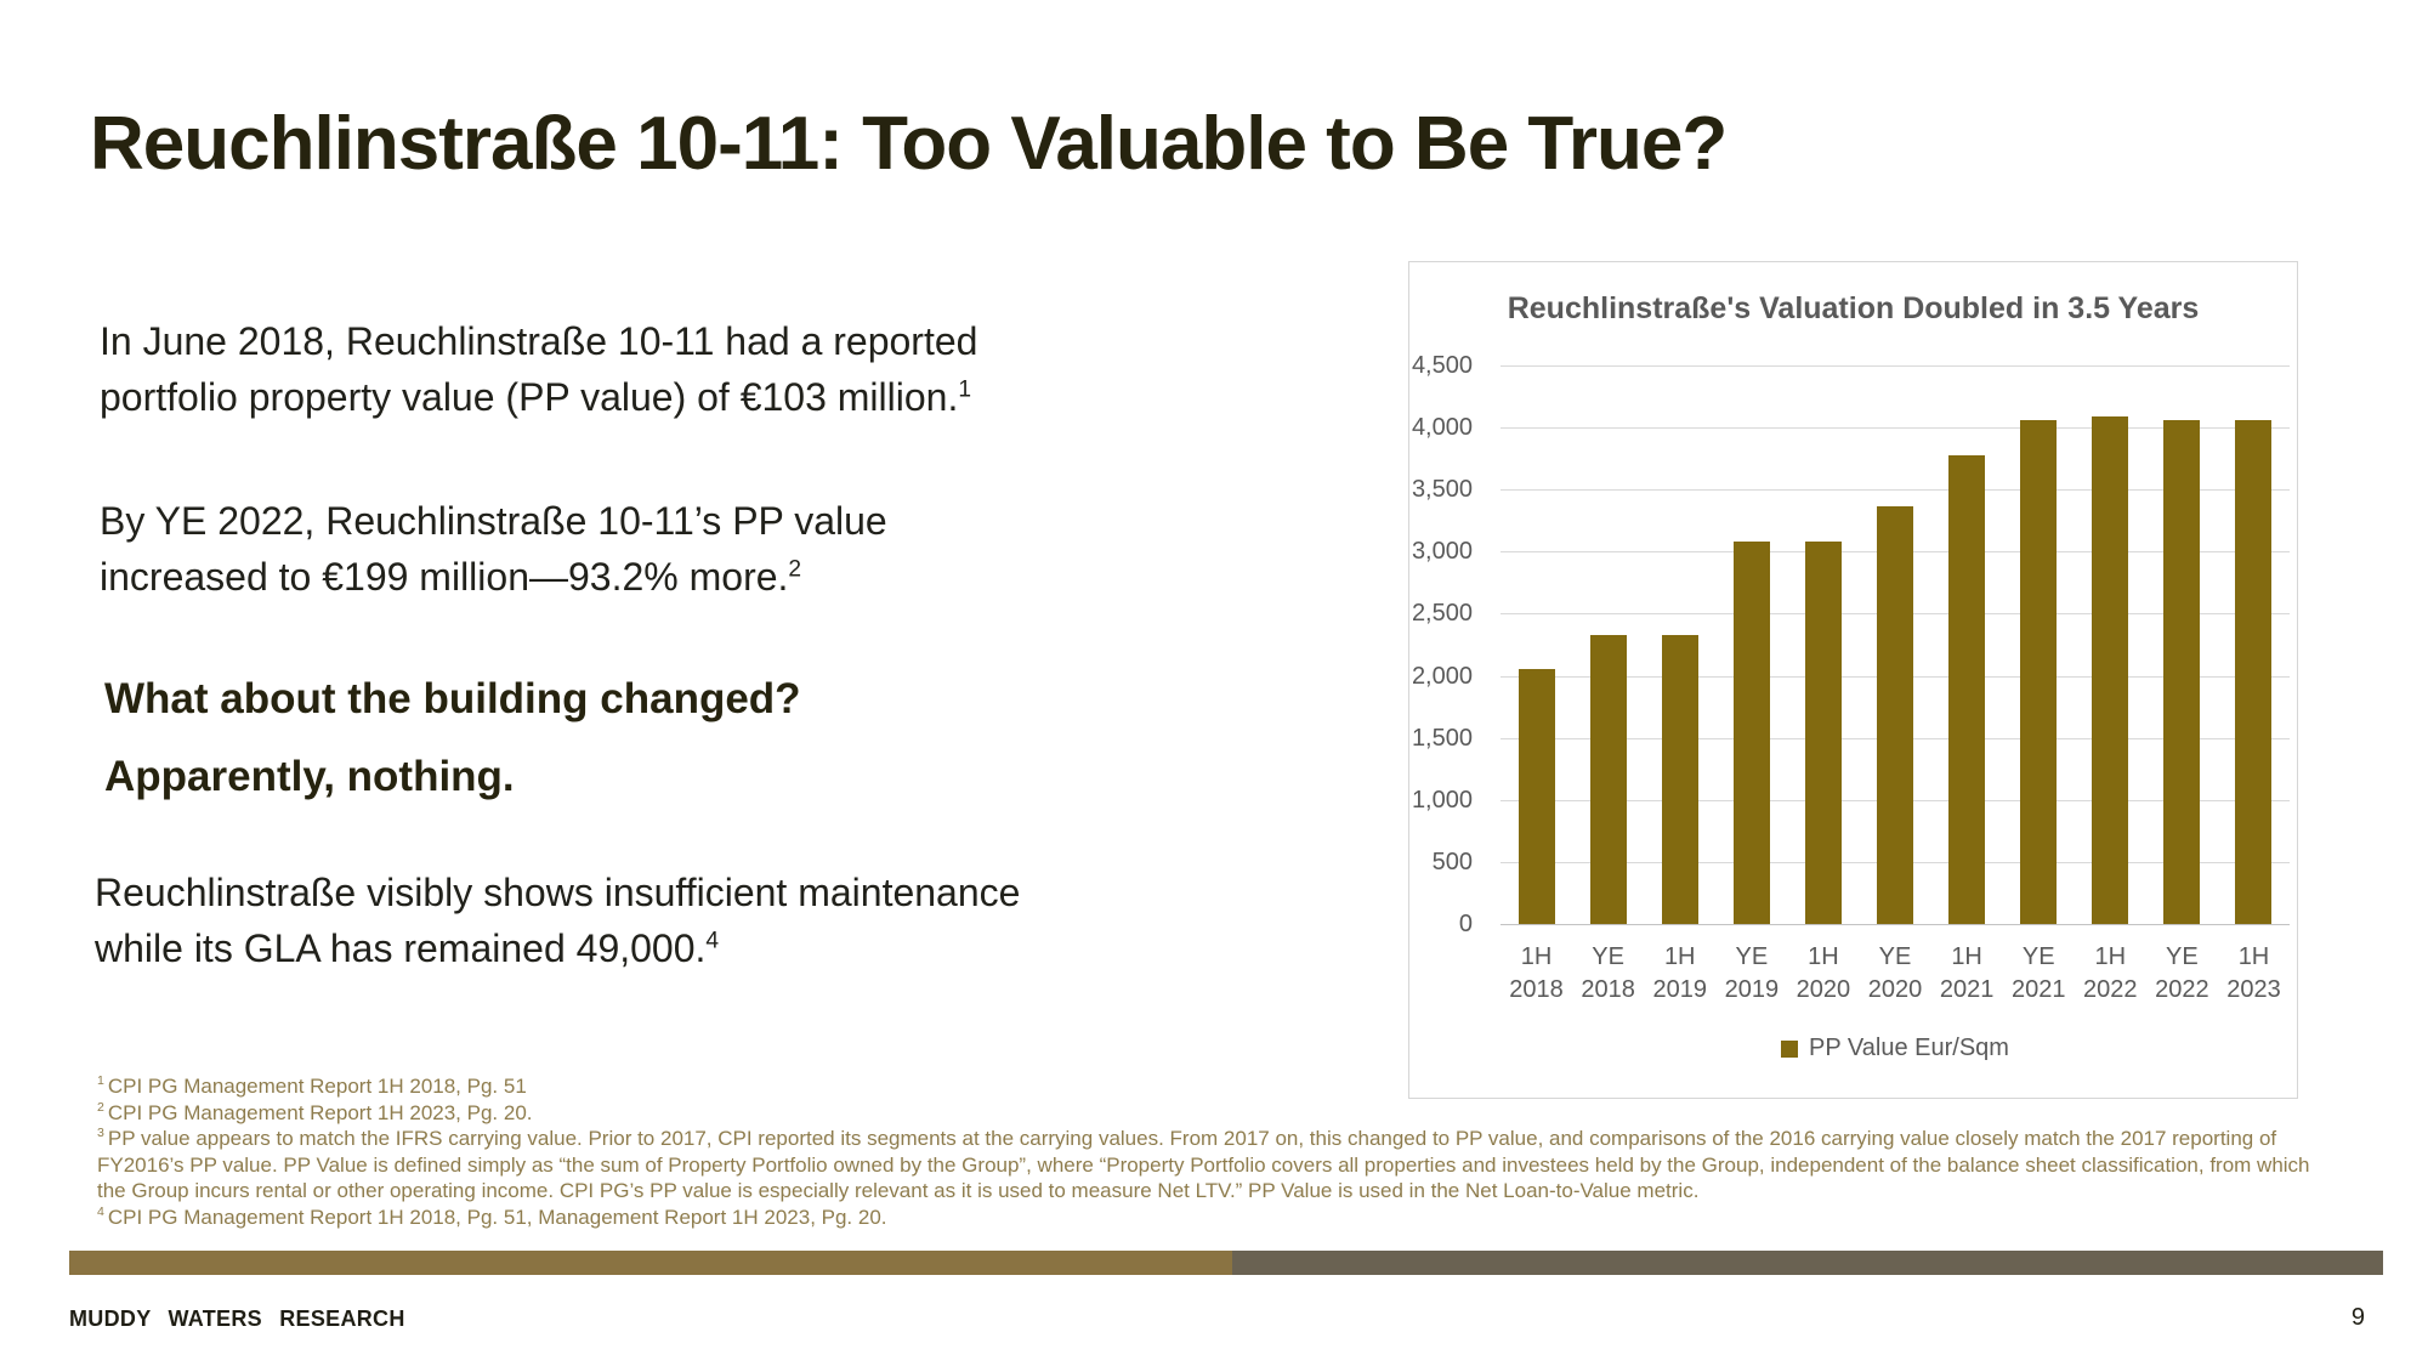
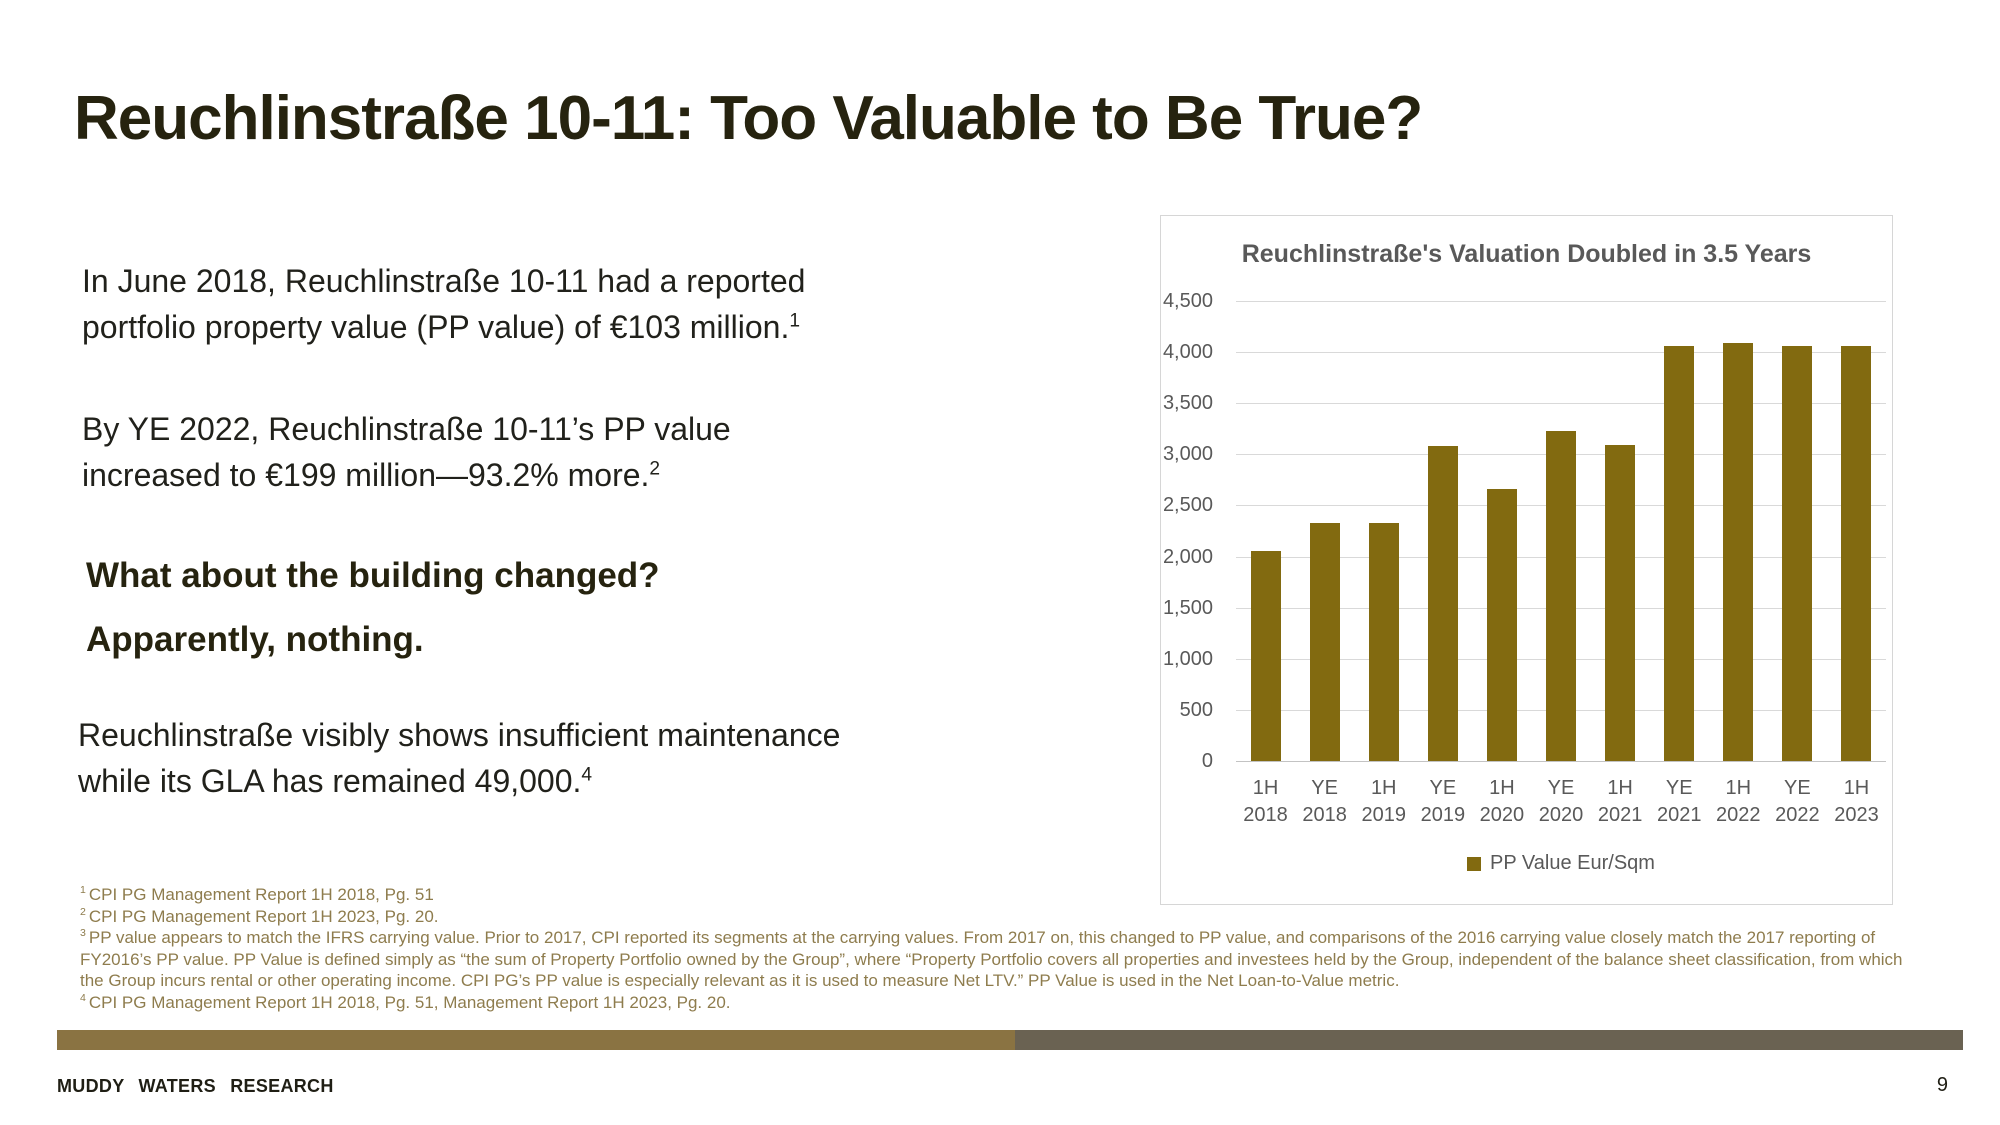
1H 2020: 3080 -> 2660
YE 2020: 3370 -> 3230
1H 2021: 3780 -> 3090
